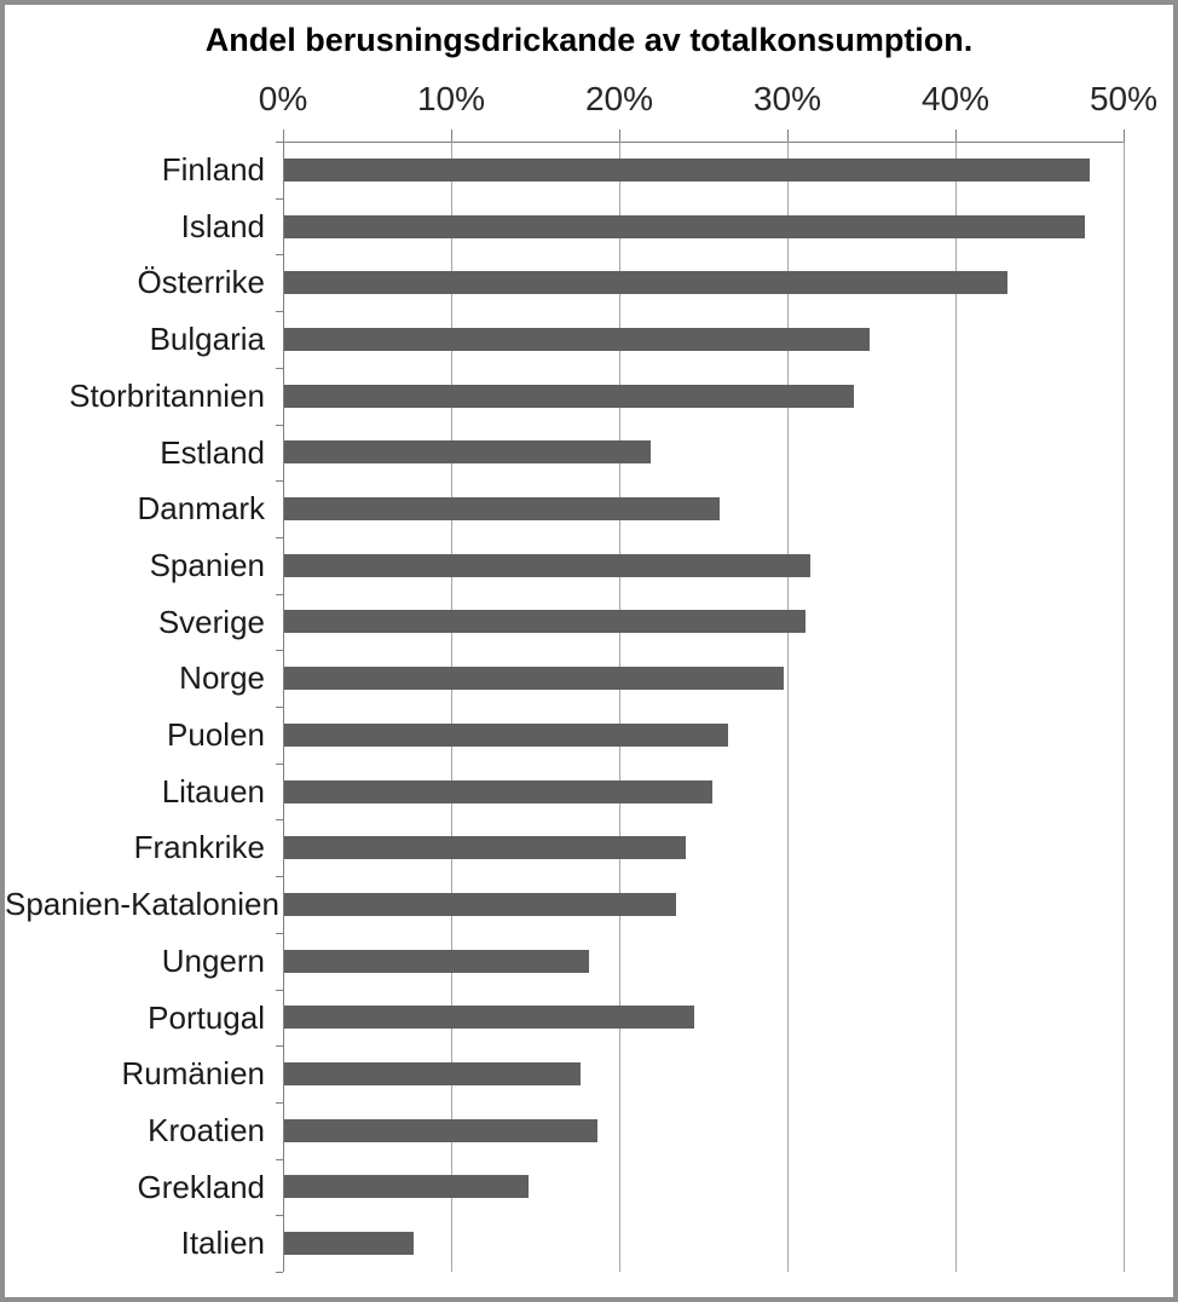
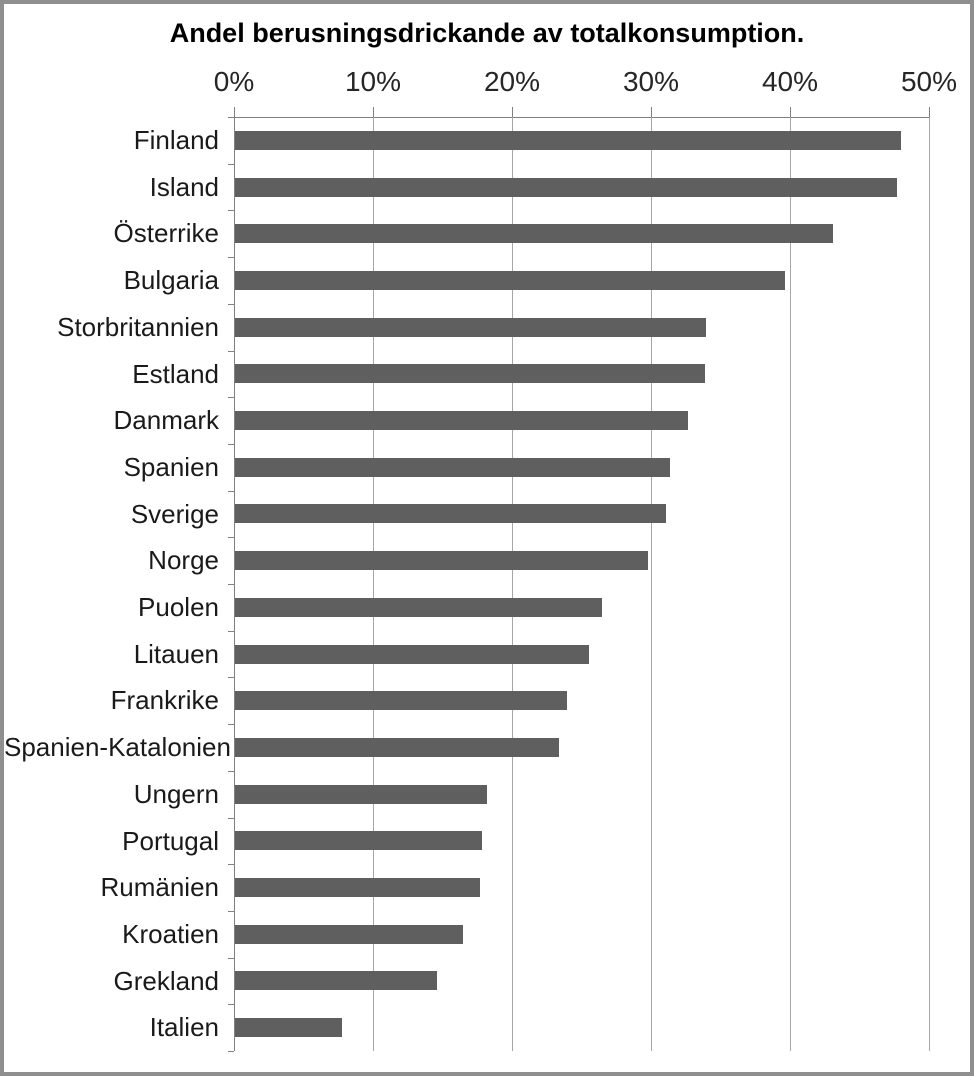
Bulgaria: 34.8% -> 39.6%
Estland: 21.8% -> 33.8%
Danmark: 25.9% -> 32.6%
Portugal: 24.4% -> 17.8%
Kroatien: 18.6% -> 16.4%
